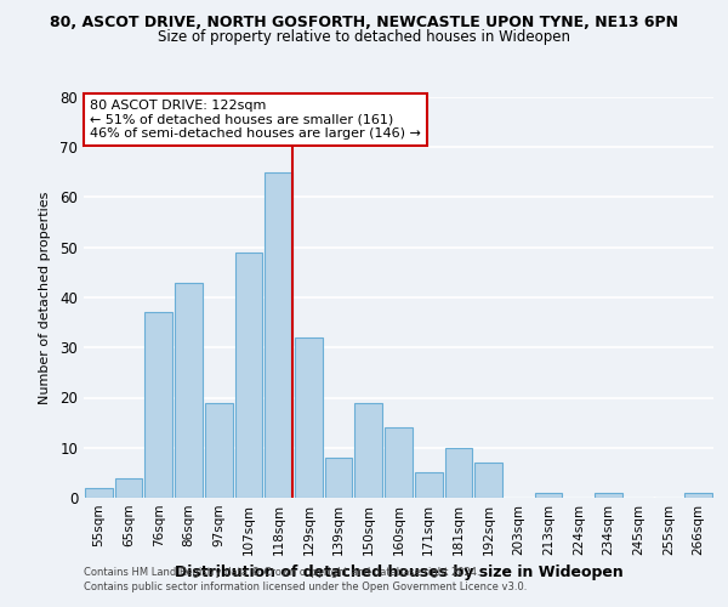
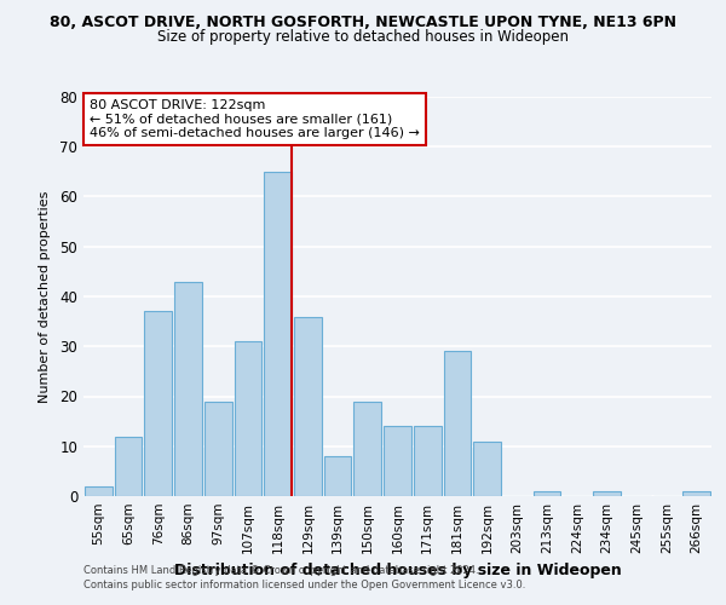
65sqm: 4 -> 12
107sqm: 49 -> 31
129sqm: 32 -> 36
171sqm: 5 -> 14
181sqm: 10 -> 29
192sqm: 7 -> 11
